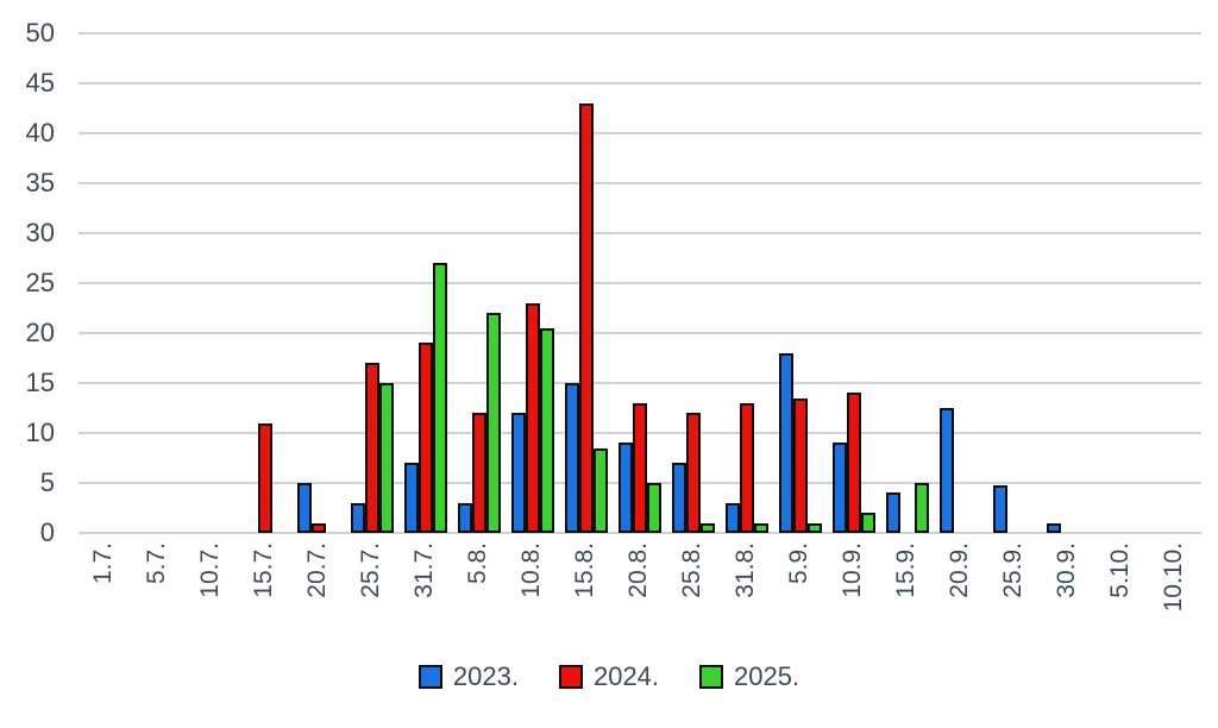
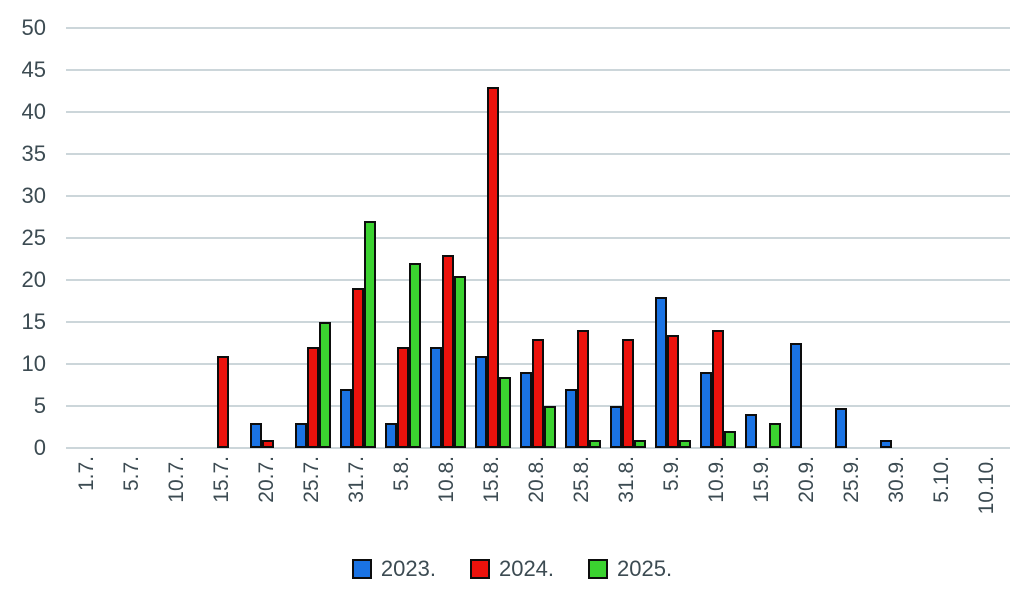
2023./20.7.: 5 -> 3
2024./25.7.: 17 -> 12
2023./15.8.: 15 -> 11
2024./25.8.: 12 -> 14
2023./31.8.: 3 -> 5
2025./15.9.: 5 -> 3
